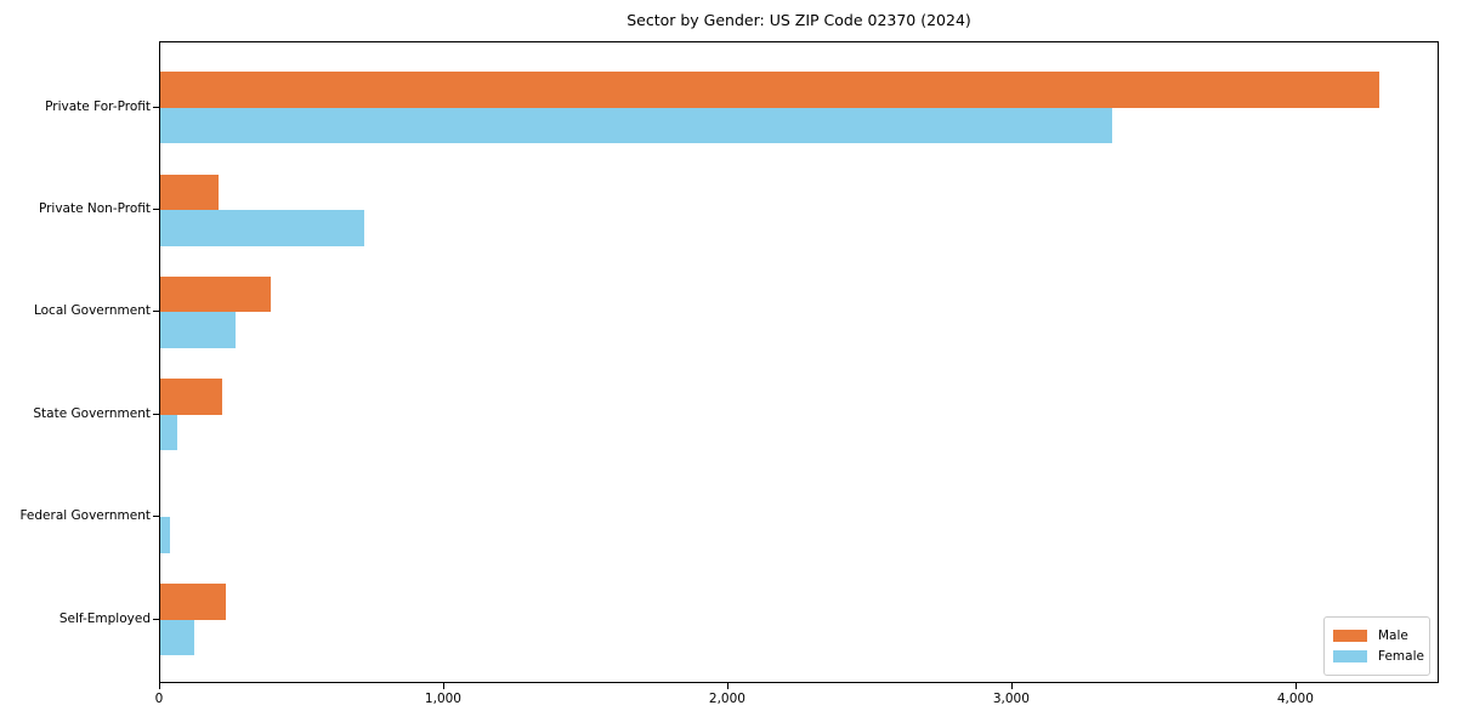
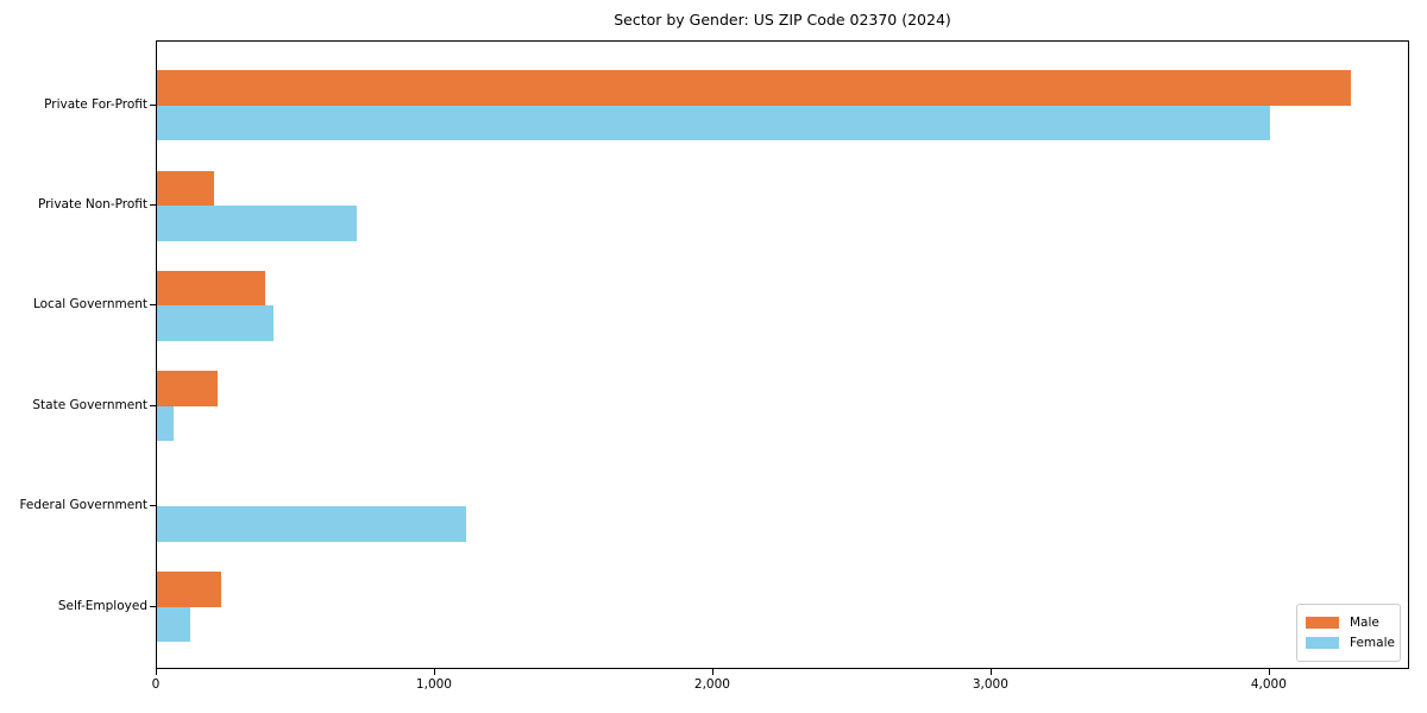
Female/Private For-Profit: 3350 -> 4000
Female/Local Government: 260 -> 420
Female/Federal Government: 40 -> 1110
